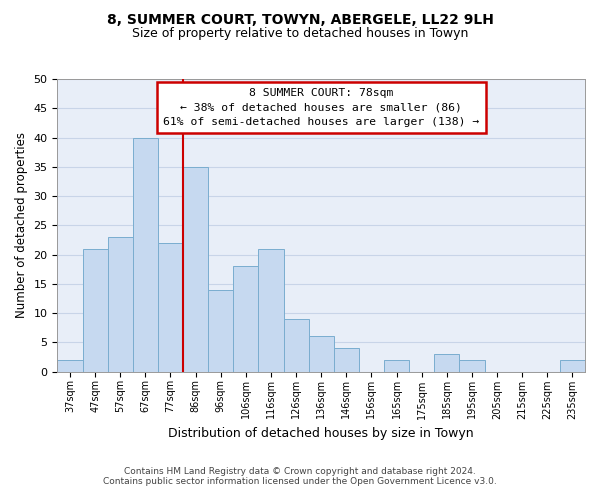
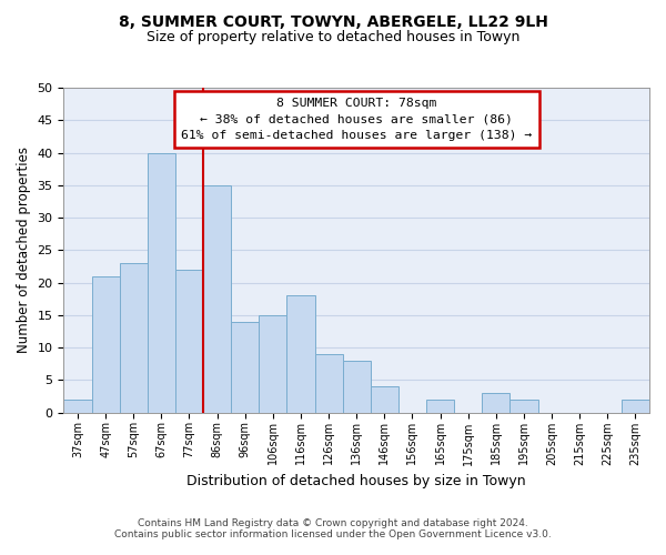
106sqm: 18 -> 15
116sqm: 21 -> 18
136sqm: 6 -> 8
